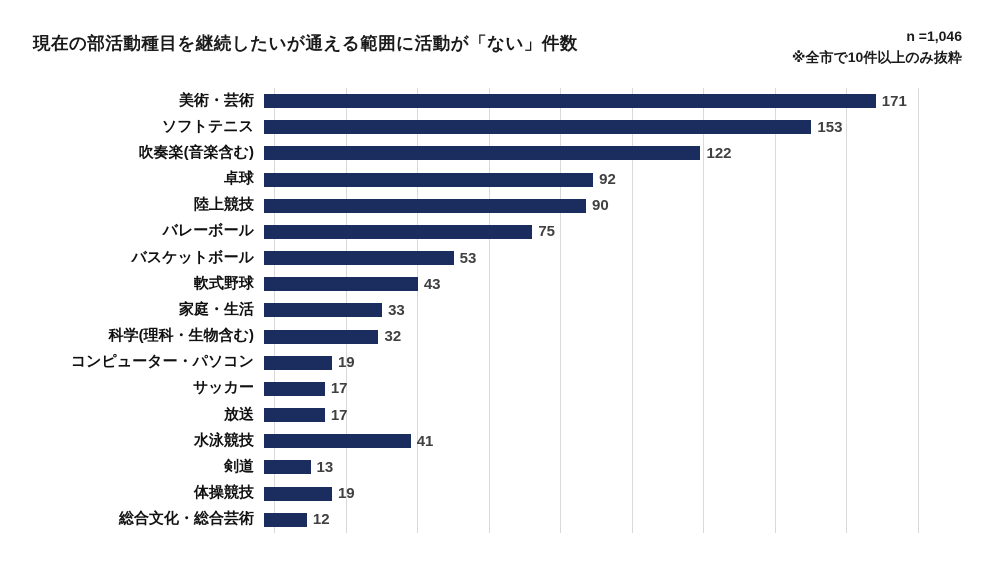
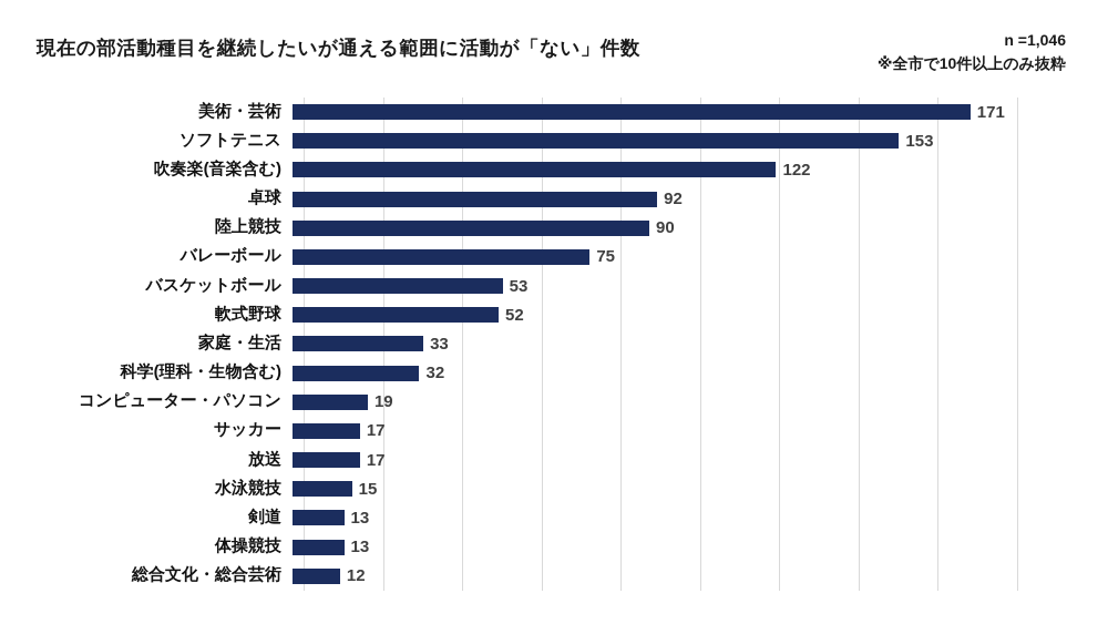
軟式野球: 43 -> 52
水泳競技: 41 -> 15
体操競技: 19 -> 13
